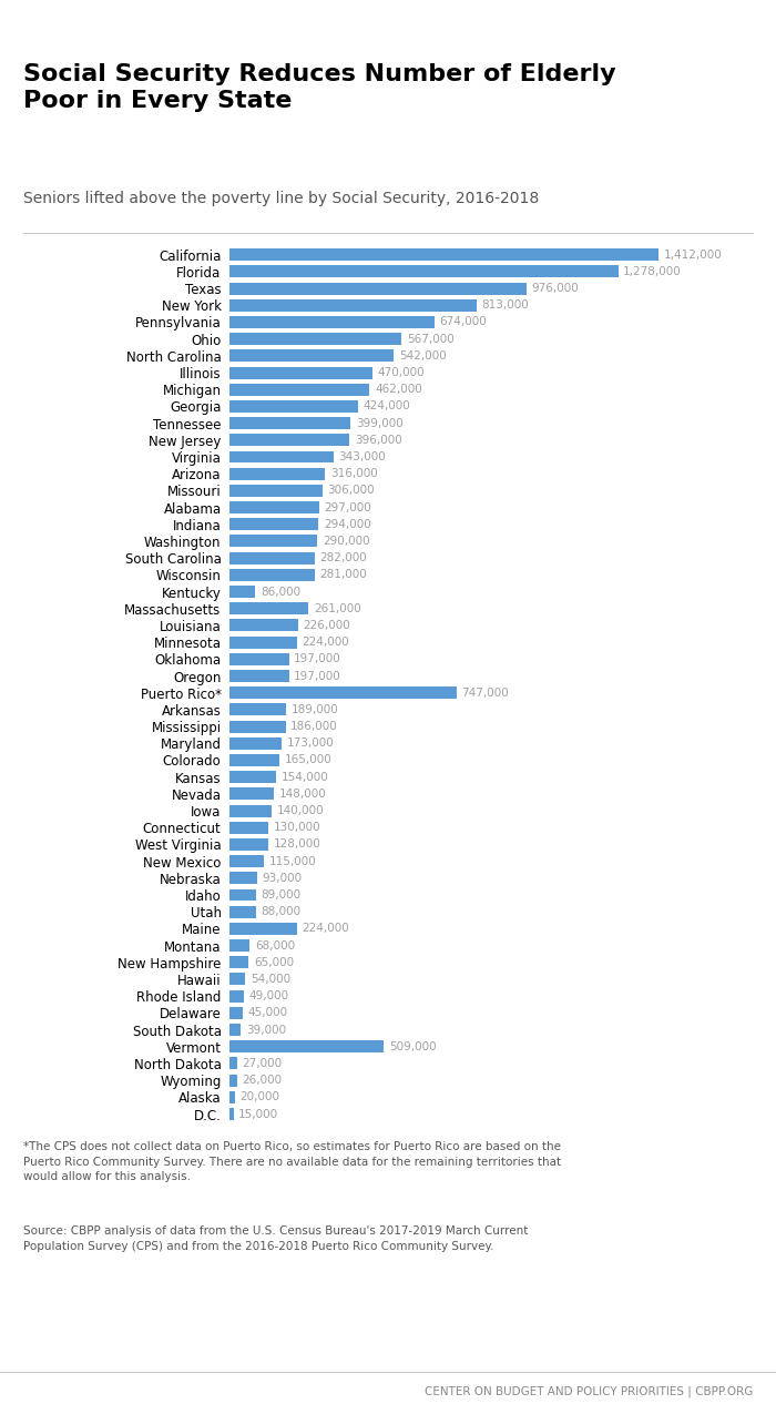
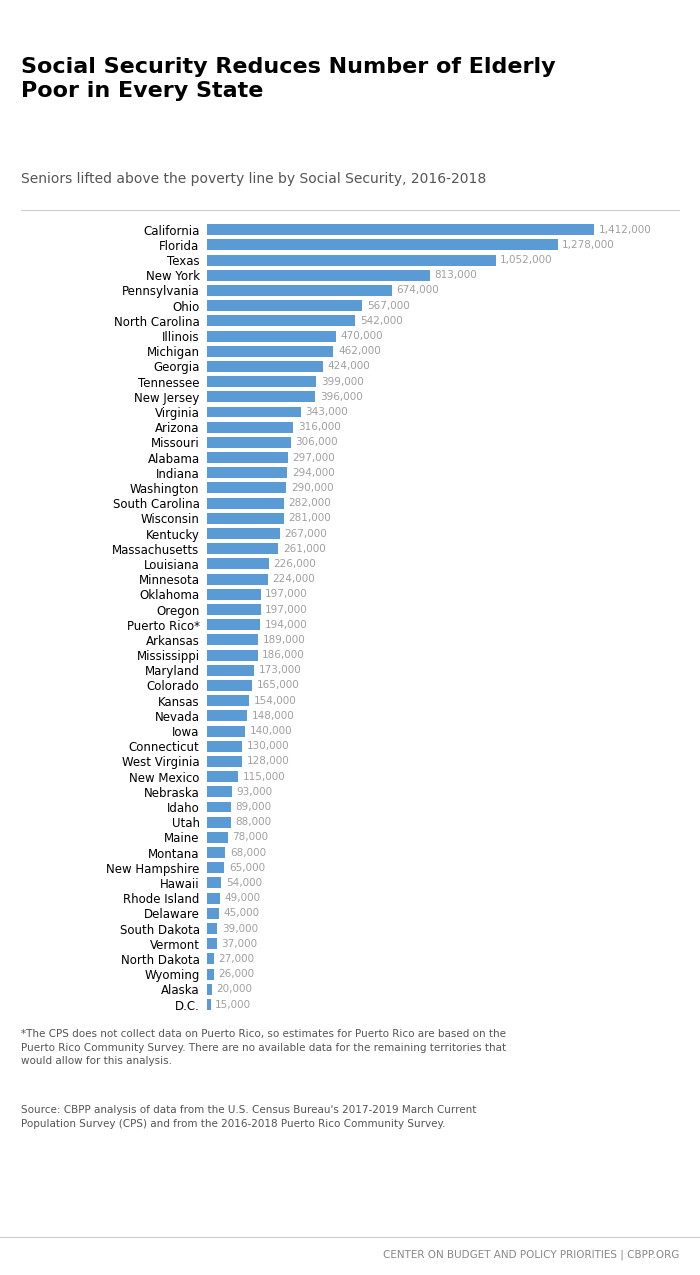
Texas: 976,000 -> 1,052,000
Kentucky: 86,000 -> 267,000
Puerto Rico*: 747,000 -> 194,000
Maine: 224,000 -> 78,000
Vermont: 509,000 -> 37,000
